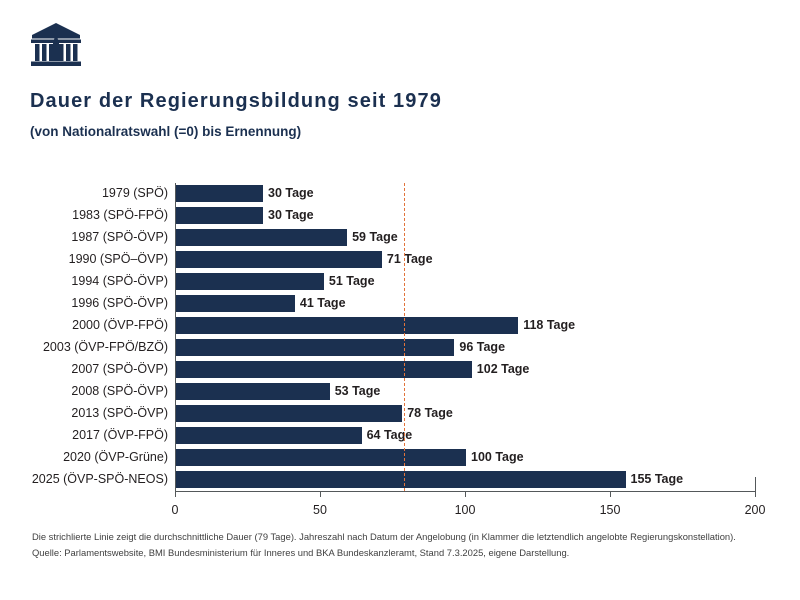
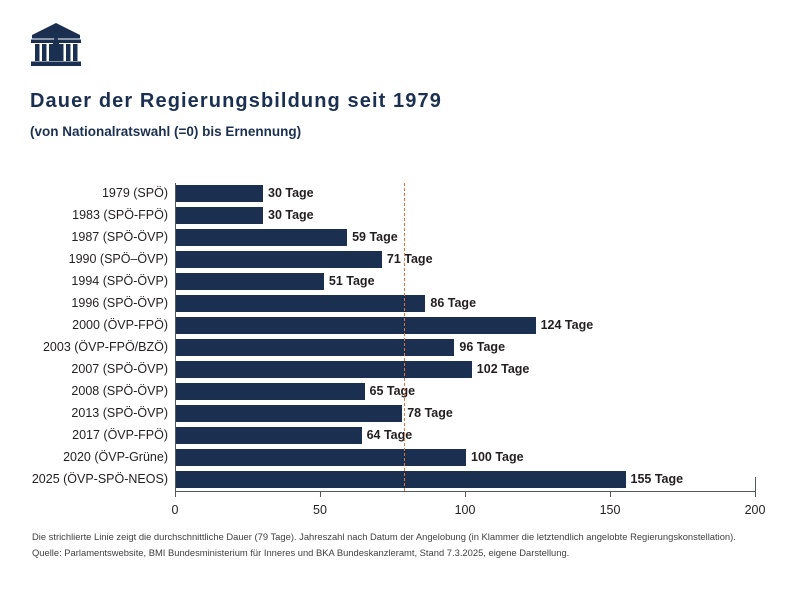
1996 (SPÖ-ÖVP): 41 -> 86
2000 (ÖVP-FPÖ): 118 -> 124
2008 (SPÖ-ÖVP): 53 -> 65
